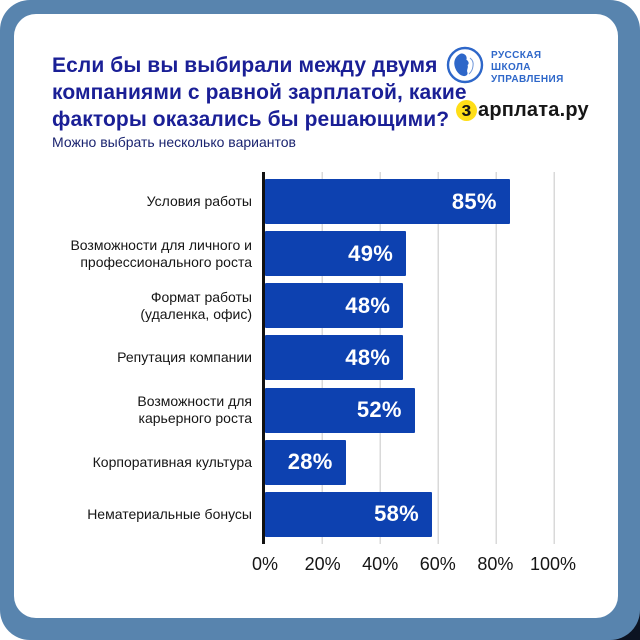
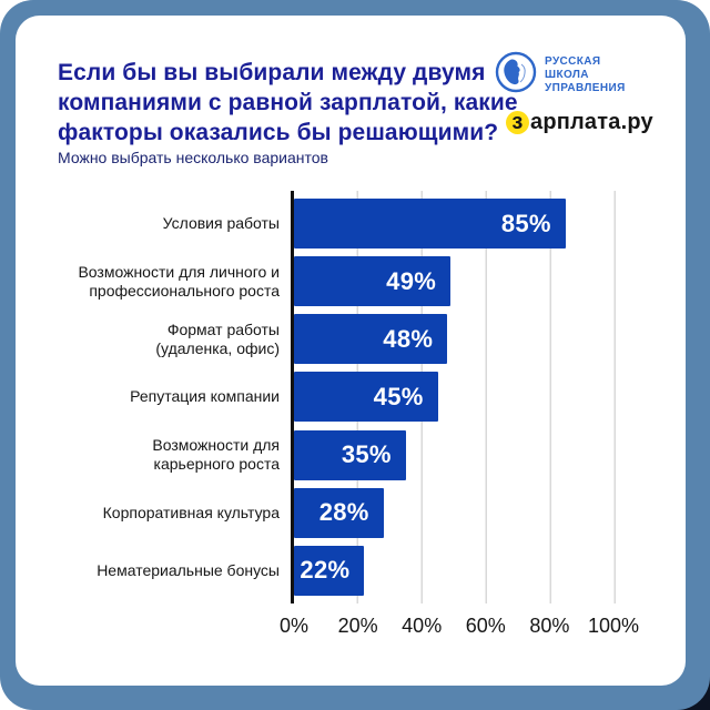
Репутация компании: 48% -> 45%
Возможности для карьерного роста: 52% -> 35%
Нематериальные бонусы: 58% -> 22%
